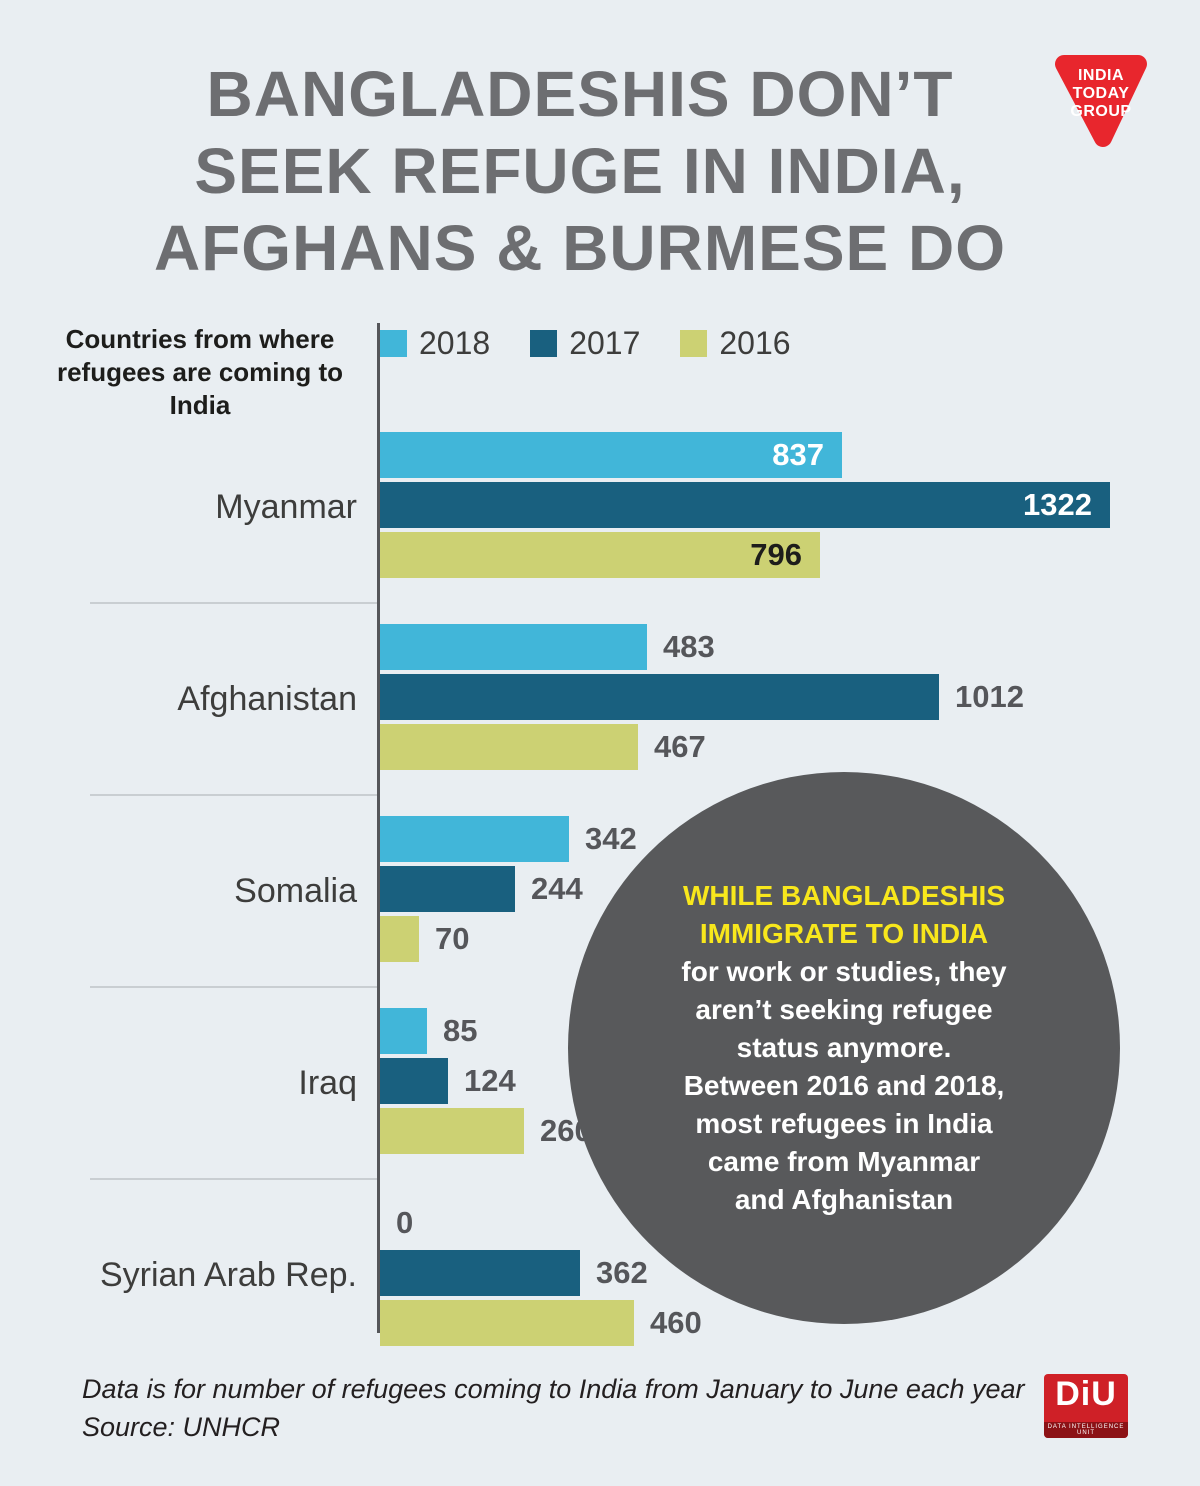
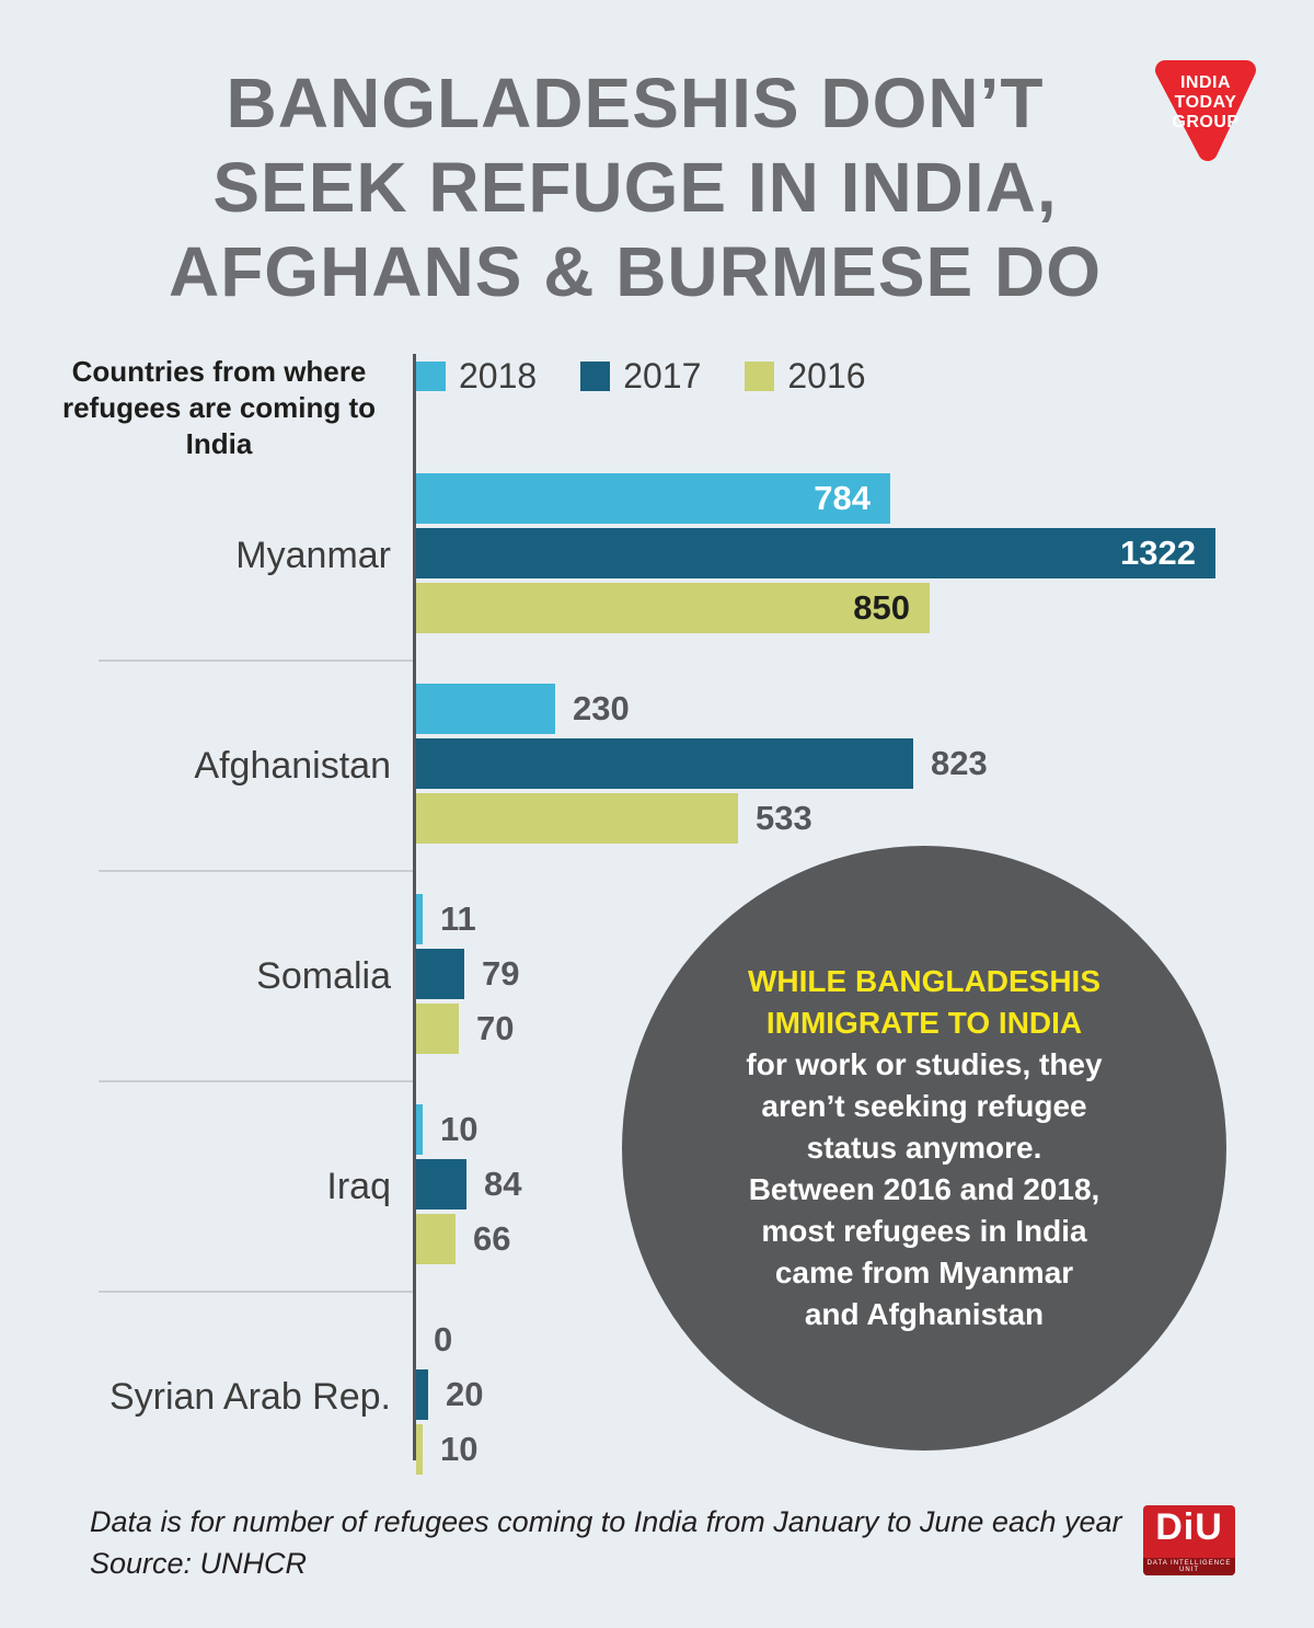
2018/Myanmar: 837 -> 784
2016/Myanmar: 796 -> 850
2018/Afghanistan: 483 -> 230
2017/Afghanistan: 1012 -> 823
2016/Afghanistan: 467 -> 533
2018/Somalia: 342 -> 11
2017/Somalia: 244 -> 79
2018/Iraq: 85 -> 10
2017/Iraq: 124 -> 84
2016/Iraq: 260 -> 66
2017/Syrian Arab Rep.: 362 -> 20
2016/Syrian Arab Rep.: 460 -> 10
